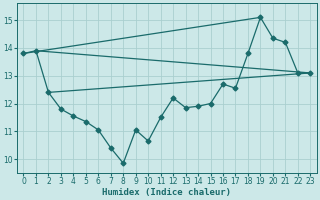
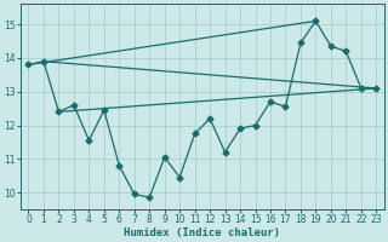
3: 11.80 -> 12.60
5: 11.35 -> 12.45
6: 11.05 -> 10.80
7: 10.40 -> 9.95
10: 10.65 -> 10.45
11: 11.50 -> 11.75
13: 11.85 -> 11.20
18: 13.80 -> 14.45
